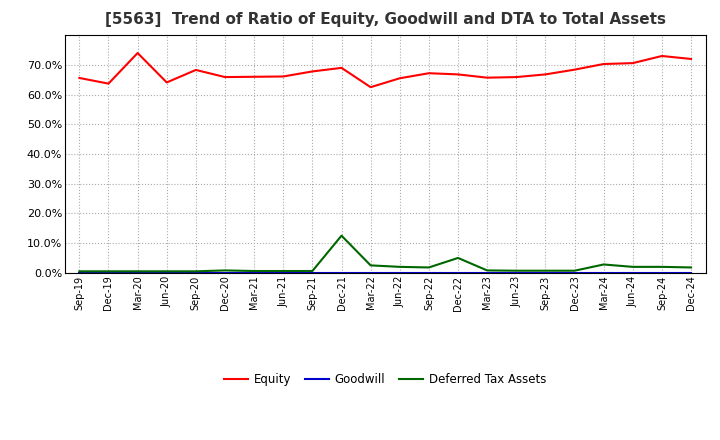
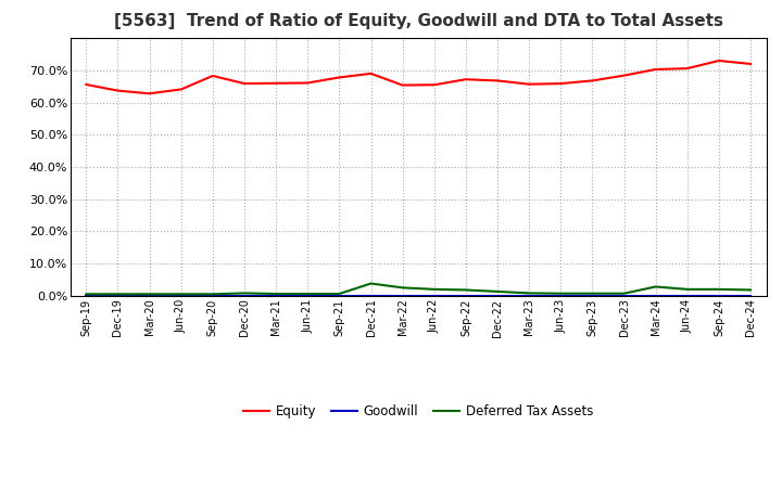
Equity/Mar-20: 74.0% -> 62.8%
Deferred Tax Assets/Dec-21: 12.5% -> 3.8%
Equity/Mar-22: 62.5% -> 65.4%
Deferred Tax Assets/Dec-22: 5.0% -> 1.3%
